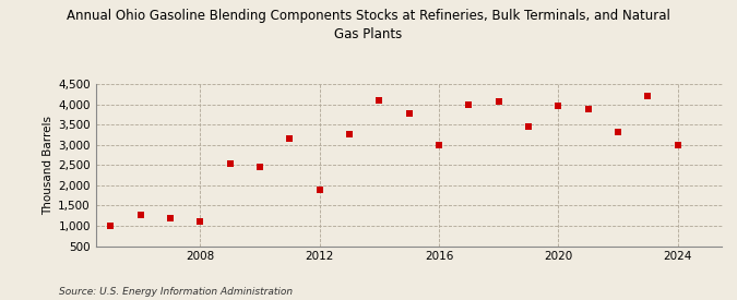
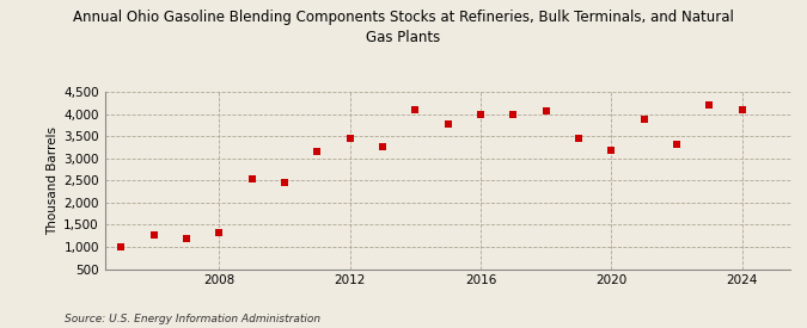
2008: 1,100 -> 1,320
2012: 1,900 -> 3,450
2016: 3,000 -> 3,980
2020: 3,950 -> 3,180
2024: 3,000 -> 4,100
